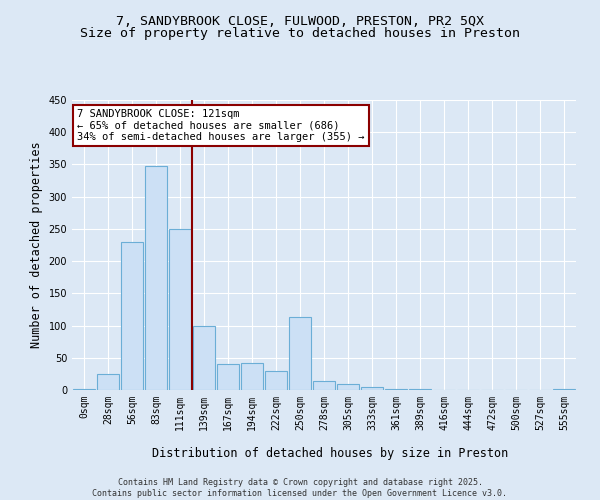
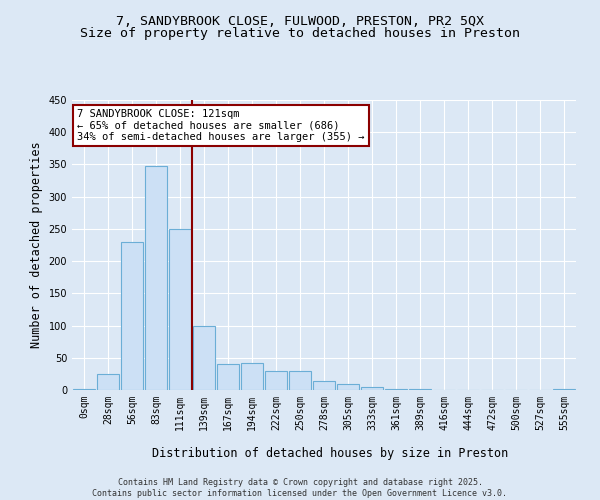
250sqm: 114 -> 30
